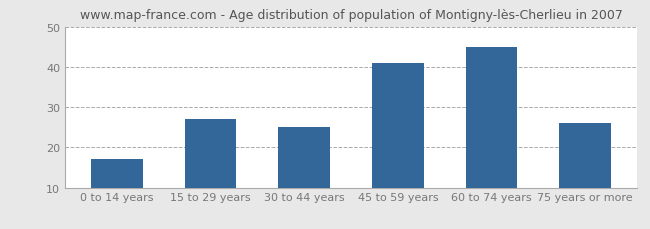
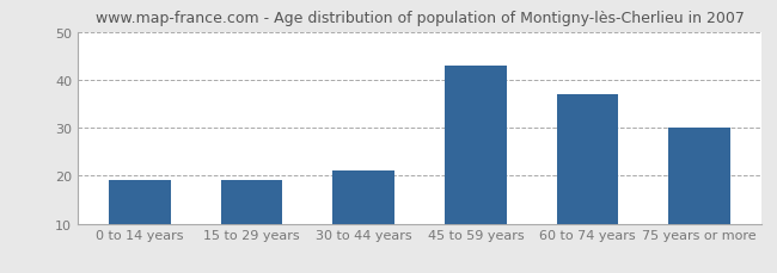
0 to 14 years: 17 -> 19
15 to 29 years: 27 -> 19
30 to 44 years: 25 -> 21
45 to 59 years: 41 -> 43
60 to 74 years: 45 -> 37
75 years or more: 26 -> 30
